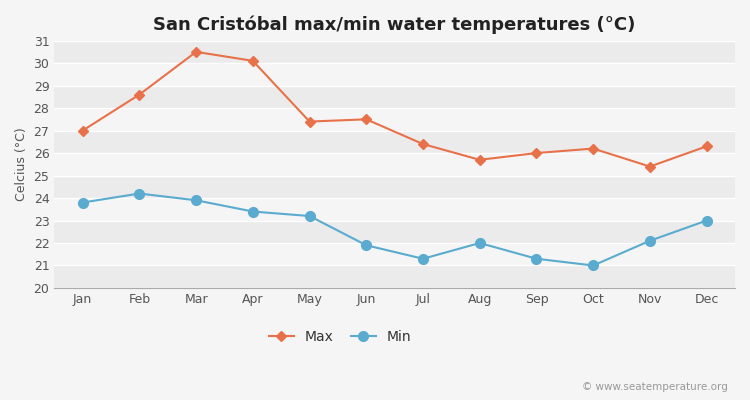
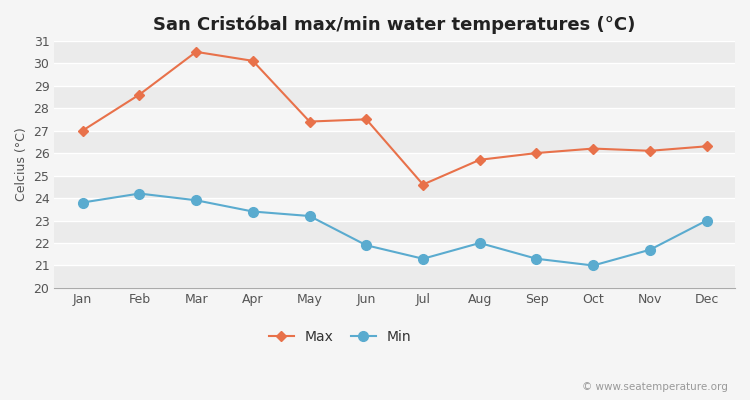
Max/Jul: 26.4 -> 24.6
Max/Nov: 25.4 -> 26.1
Min/Nov: 22.1 -> 21.7
